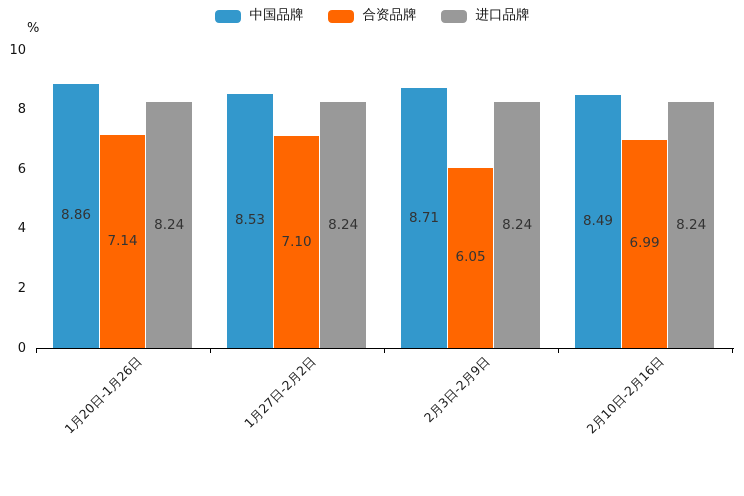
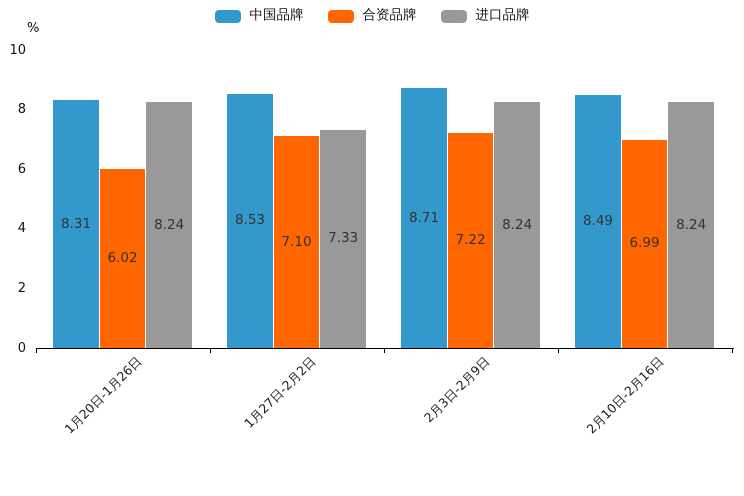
中国品牌/1月20日-1月26日: 8.86 -> 8.31
合资品牌/1月20日-1月26日: 7.14 -> 6.02
进口品牌/1月27日-2月2日: 8.24 -> 7.33
合资品牌/2月3日-2月9日: 6.05 -> 7.22
